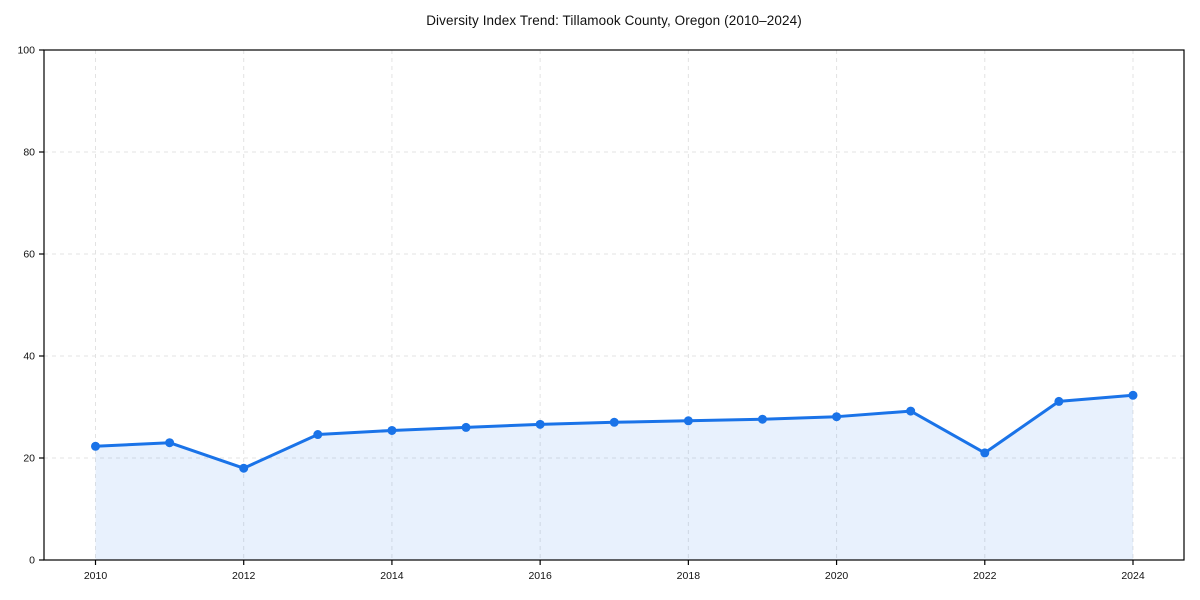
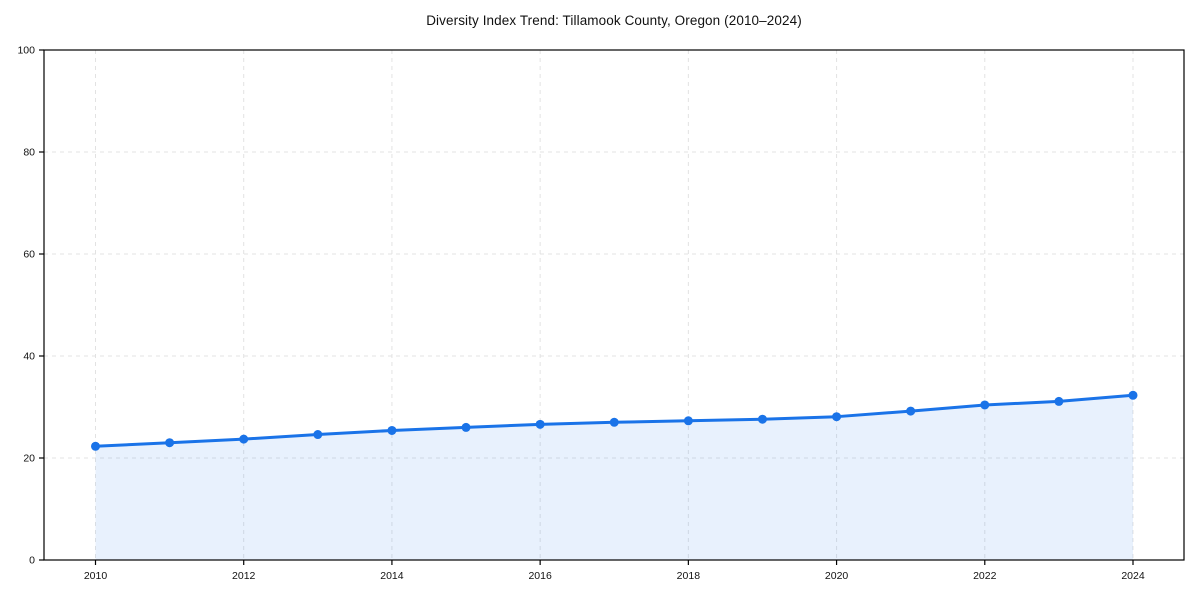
2012: 18 -> 24
2022: 21 -> 30
